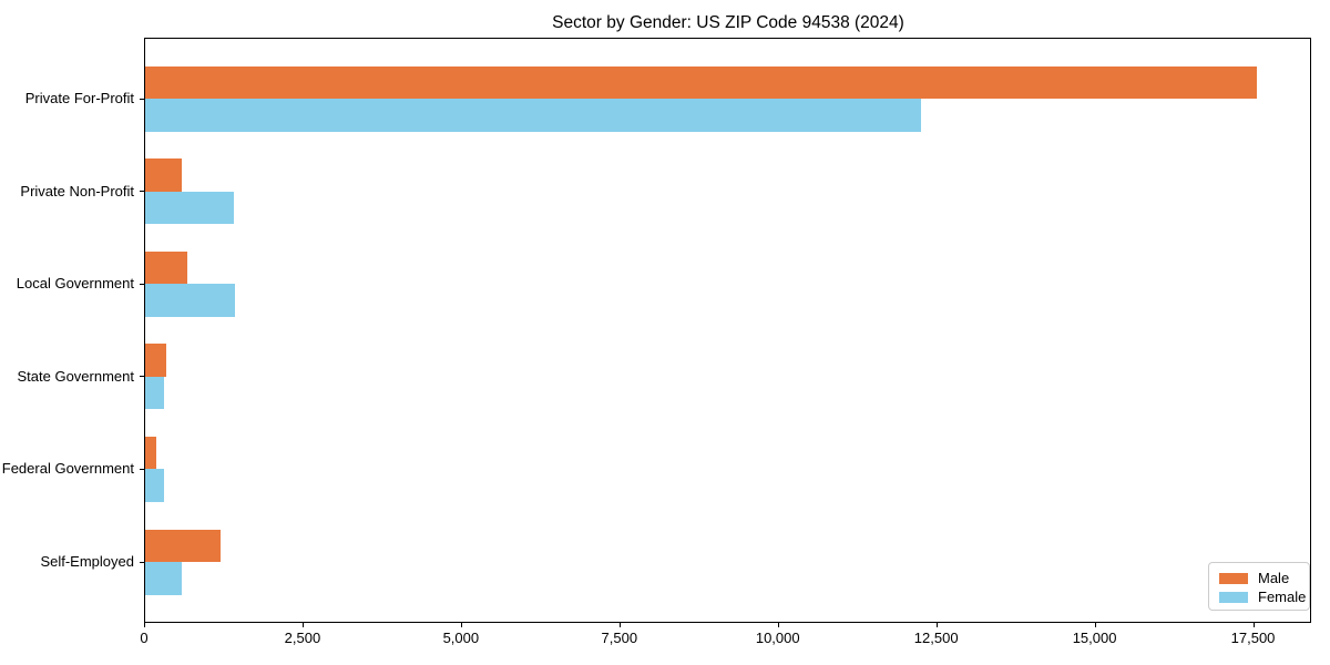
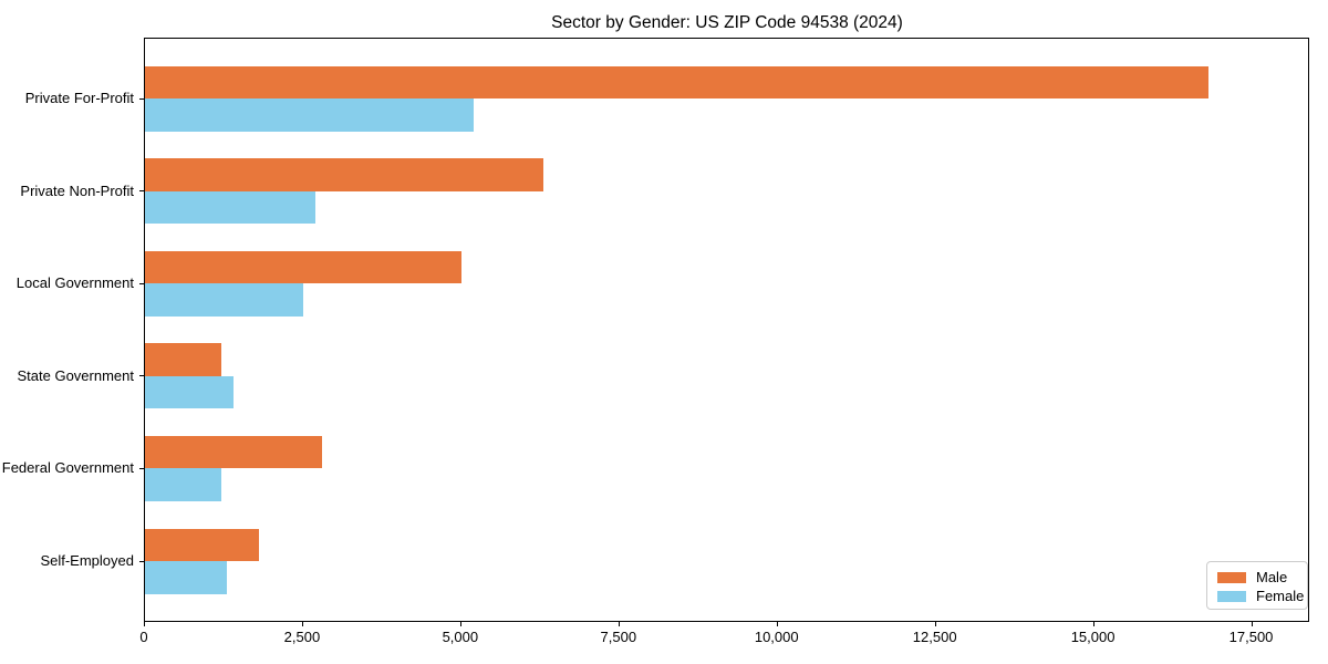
Male/Private For-Profit: 17600 -> 16800
Female/Private For-Profit: 12200 -> 5200
Male/Private Non-Profit: 600 -> 6300
Female/Private Non-Profit: 1400 -> 2700
Male/Local Government: 700 -> 5000
Female/Local Government: 1400 -> 2500
Male/State Government: 300 -> 1200
Female/State Government: 300 -> 1400
Male/Federal Government: 200 -> 2800
Female/Federal Government: 300 -> 1200
Male/Self-Employed: 1200 -> 1800
Female/Self-Employed: 600 -> 1300
